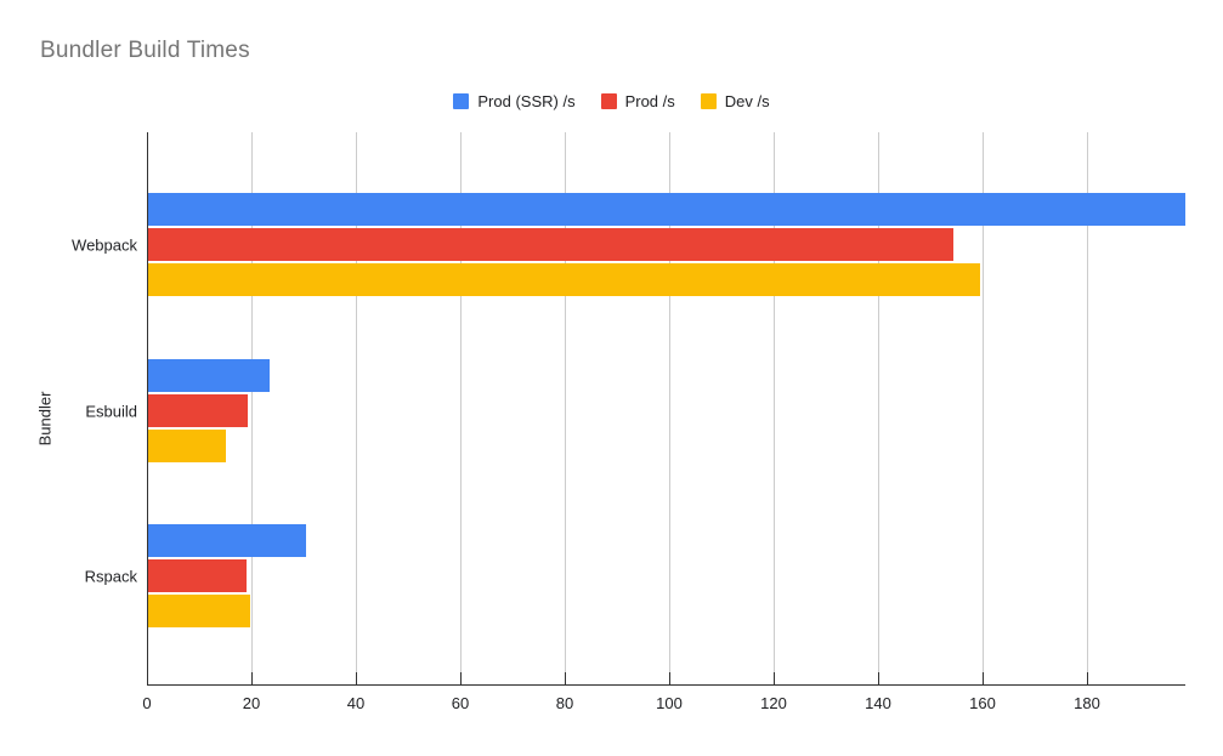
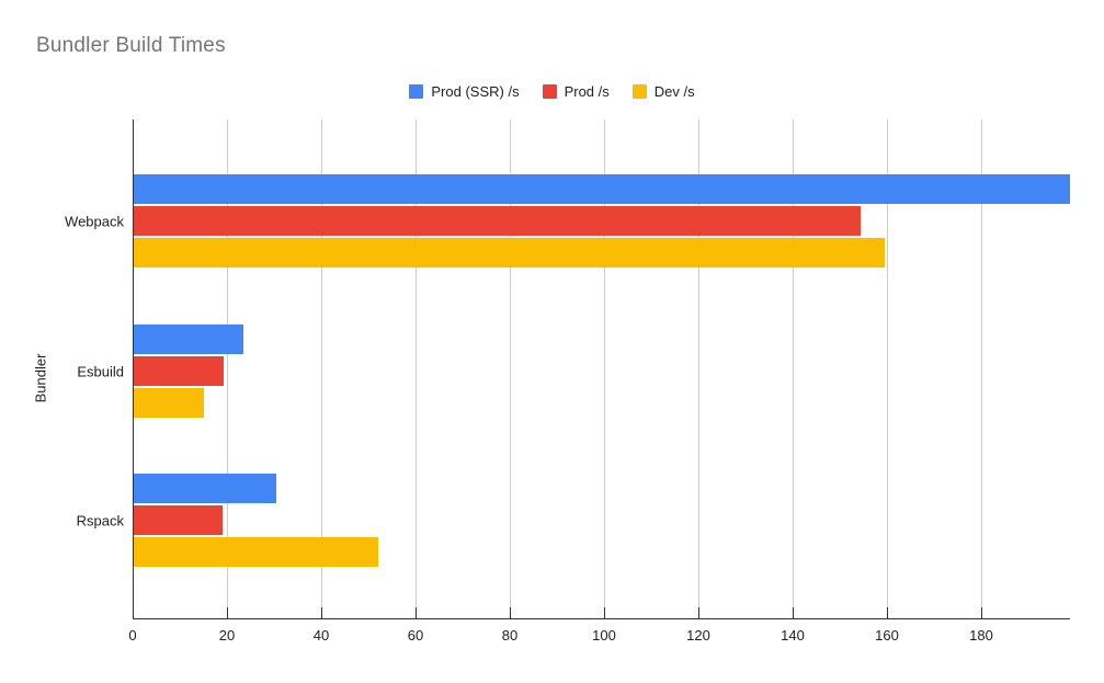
Dev /s/Rspack: 20 -> 52
